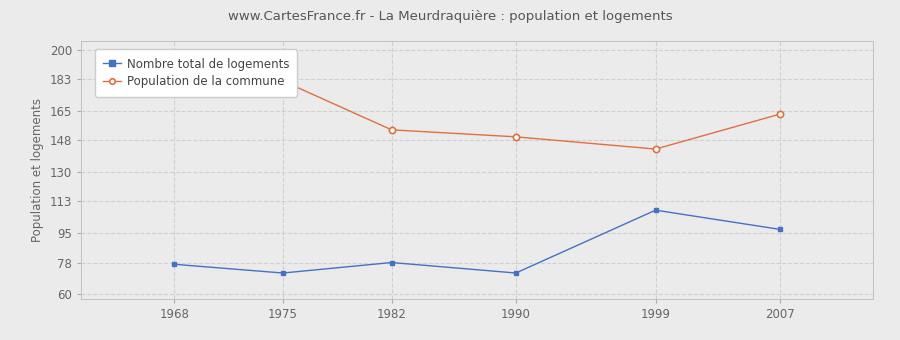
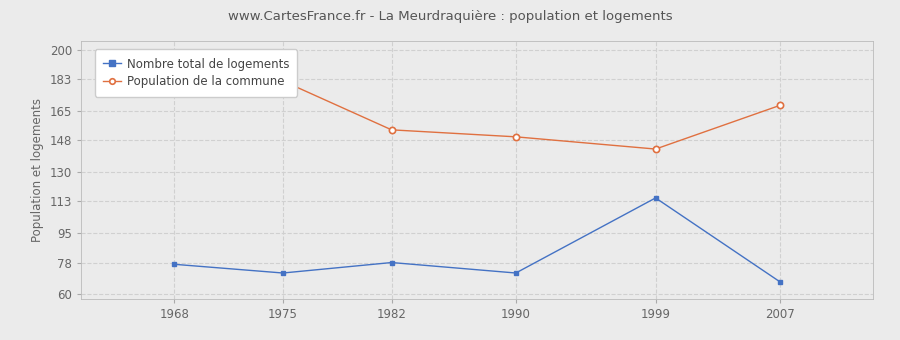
Nombre total de logements/1999: 108 -> 115
Nombre total de logements/2007: 97 -> 67
Population de la commune/2007: 163 -> 168
